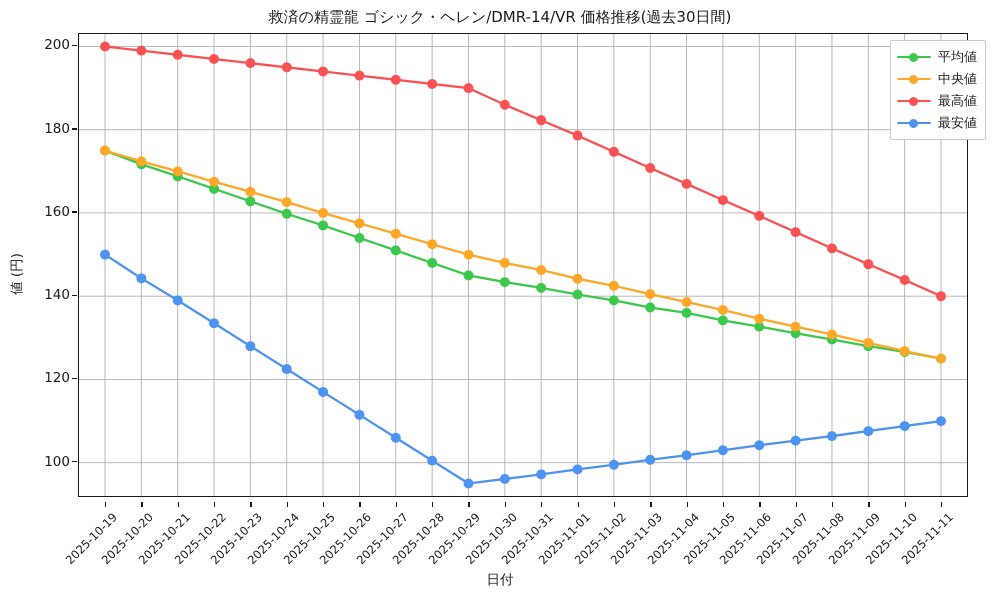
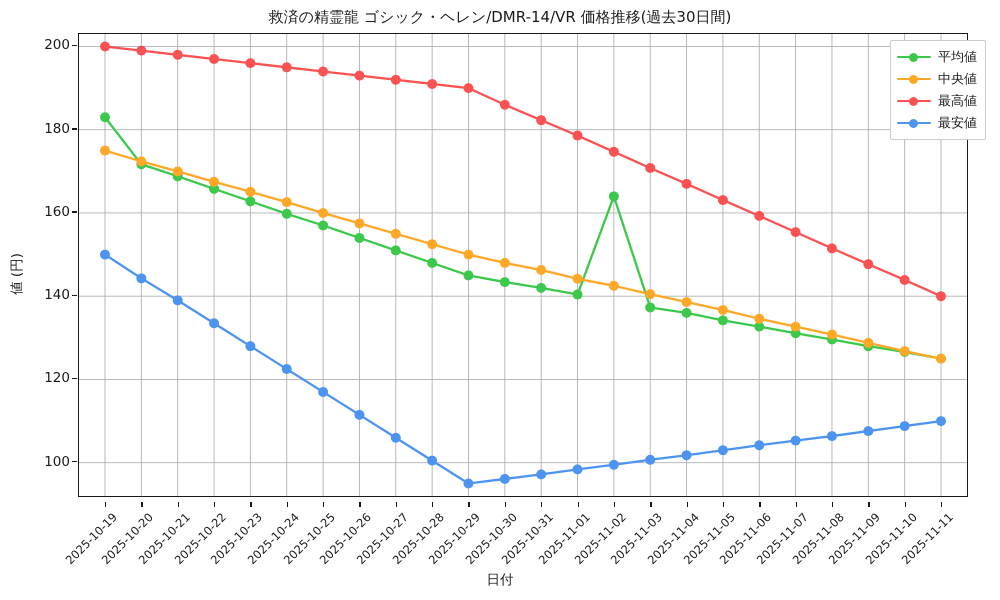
平均値/2025-10-19: 175 -> 183
平均値/2025-11-02: 139 -> 164
